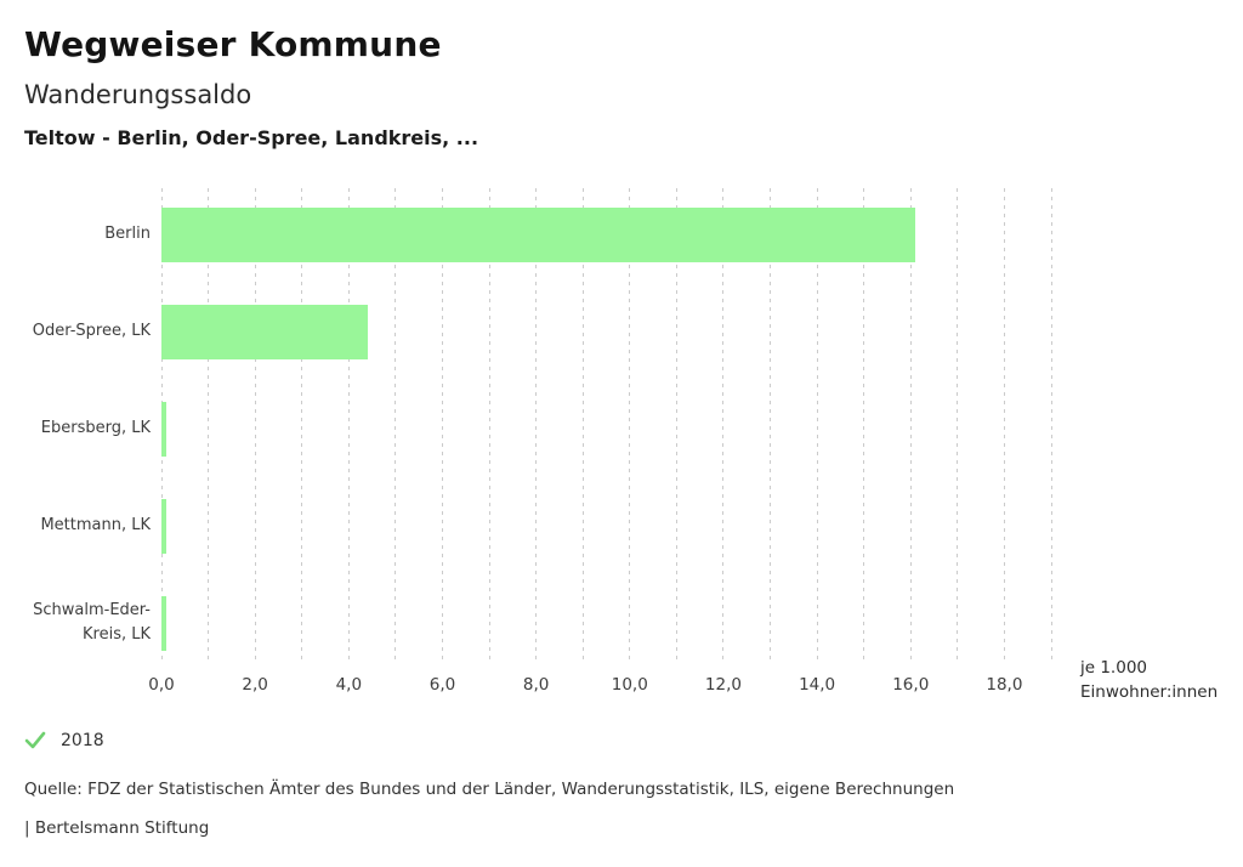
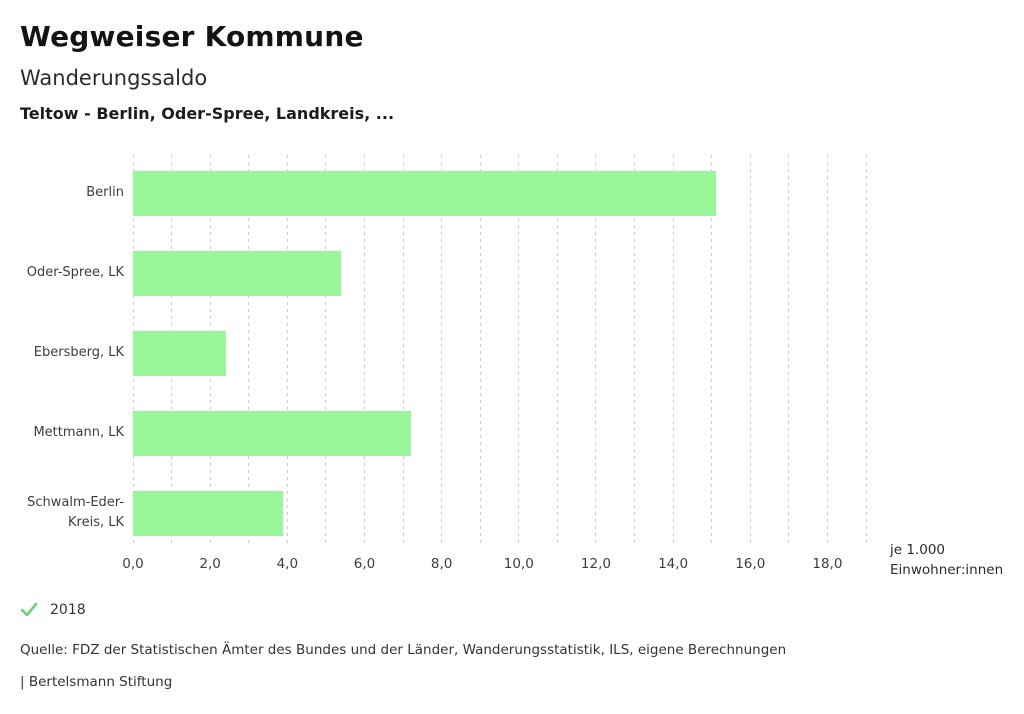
Berlin: 16,1 -> 15,1
Oder-Spree, LK: 4,4 -> 5,4
Ebersberg, LK: 0,1 -> 2,4
Mettmann, LK: 0,1 -> 7,2
Schwalm-Eder-Kreis, LK: 0,1 -> 3,9
